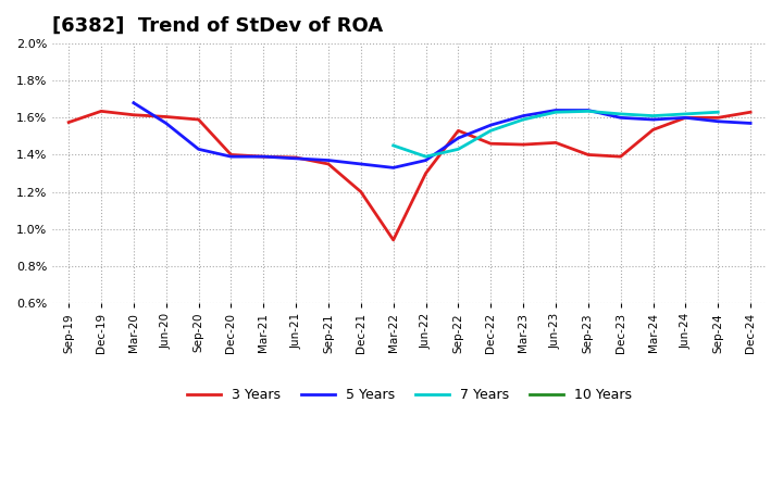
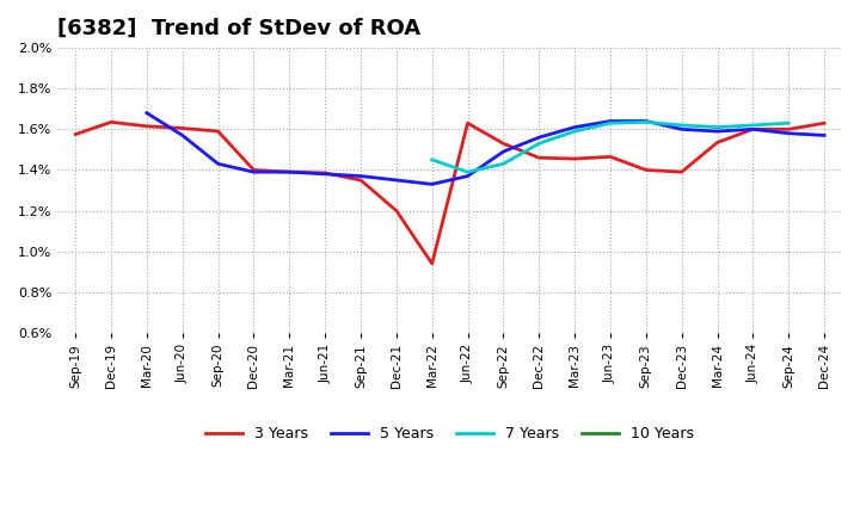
3 Years/Jun-22: 1.30% -> 1.63%
